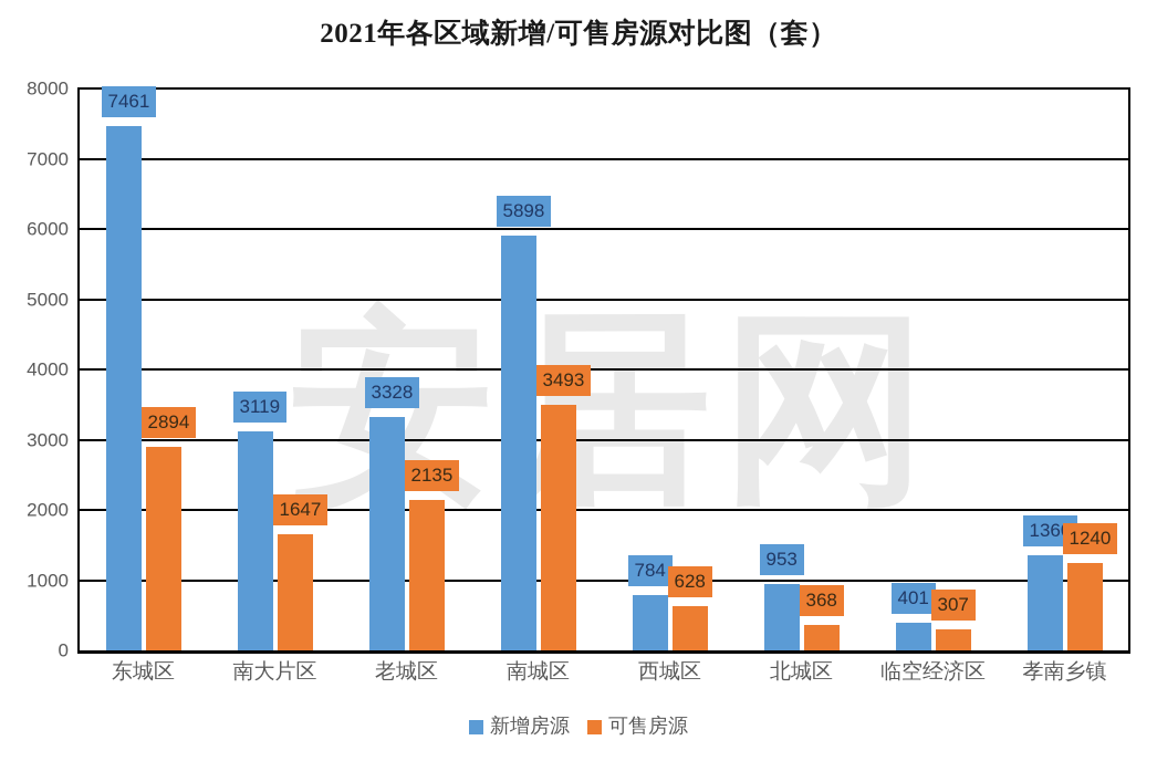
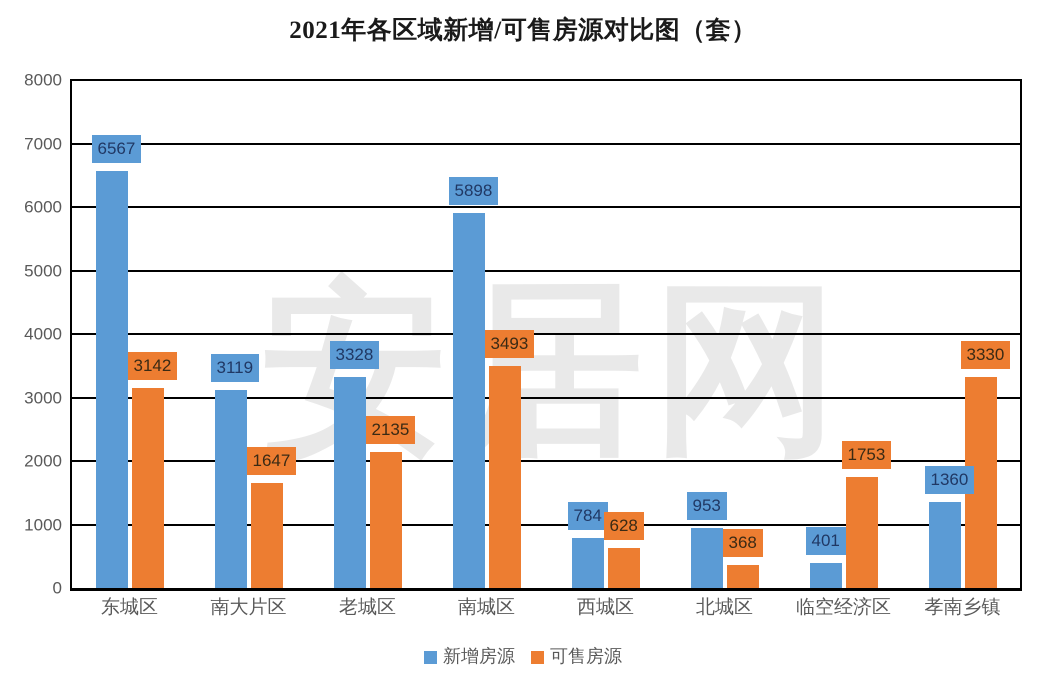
新增房源/东城区: 7461 -> 6567
可售房源/东城区: 2894 -> 3142
可售房源/临空经济区: 307 -> 1753
可售房源/孝南乡镇: 1240 -> 3330
